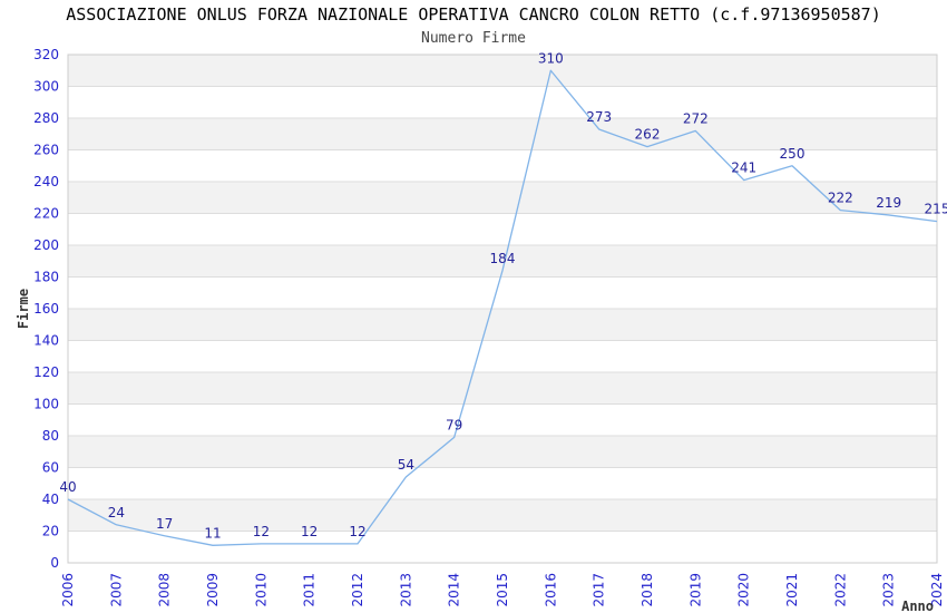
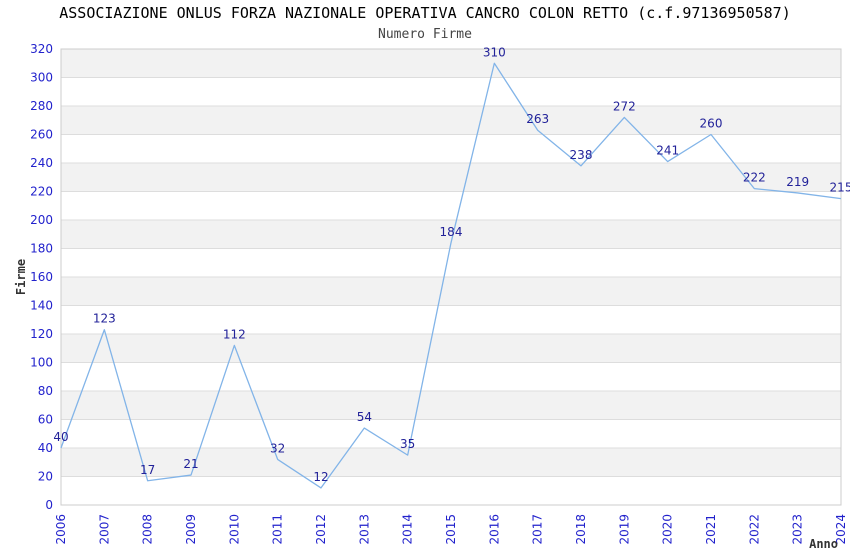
2007: 24 -> 123
2009: 11 -> 21
2010: 12 -> 112
2011: 12 -> 32
2014: 79 -> 35
2017: 273 -> 263
2018: 262 -> 238
2021: 250 -> 260
